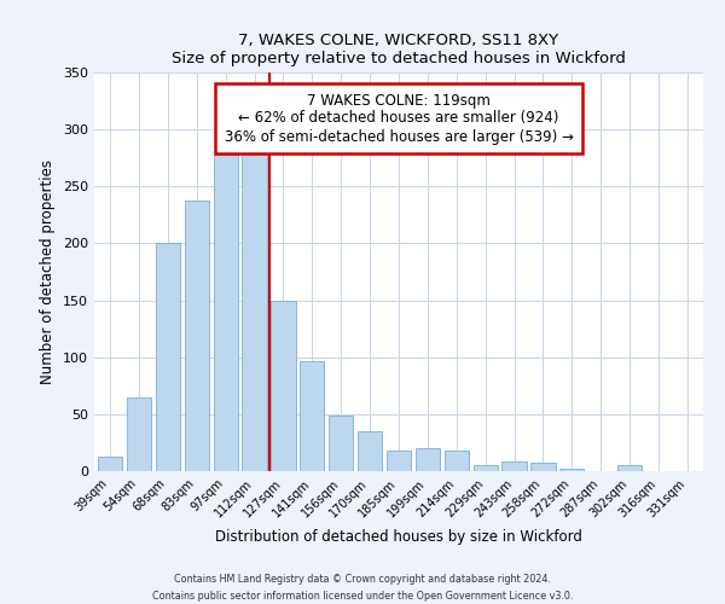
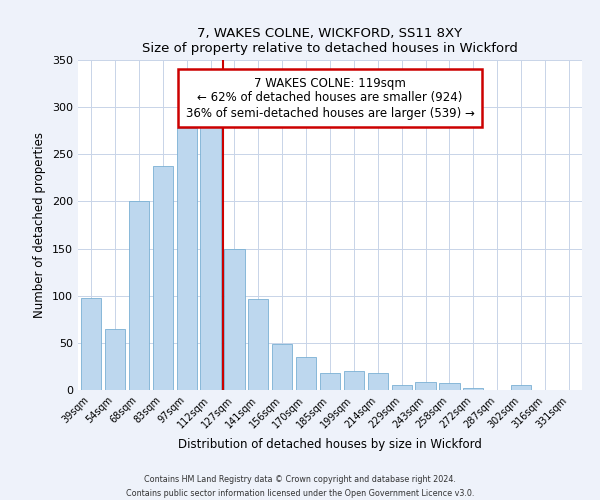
39sqm: 13 -> 98
